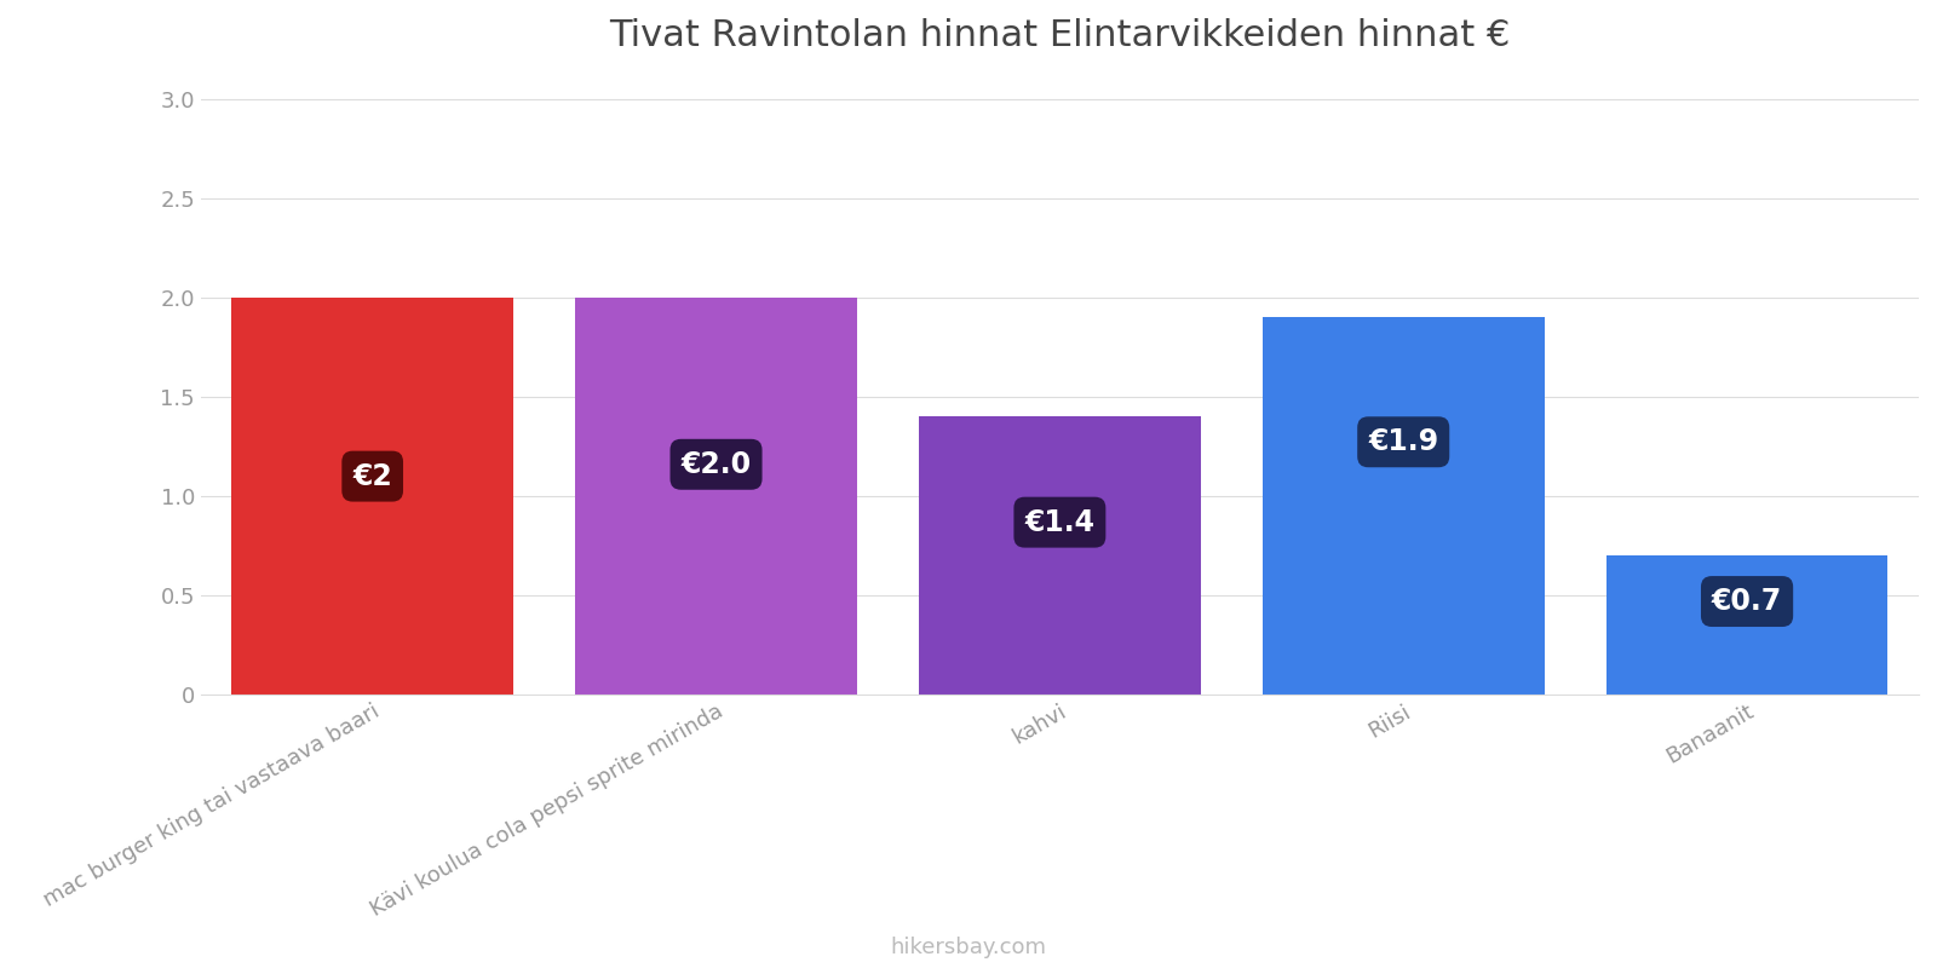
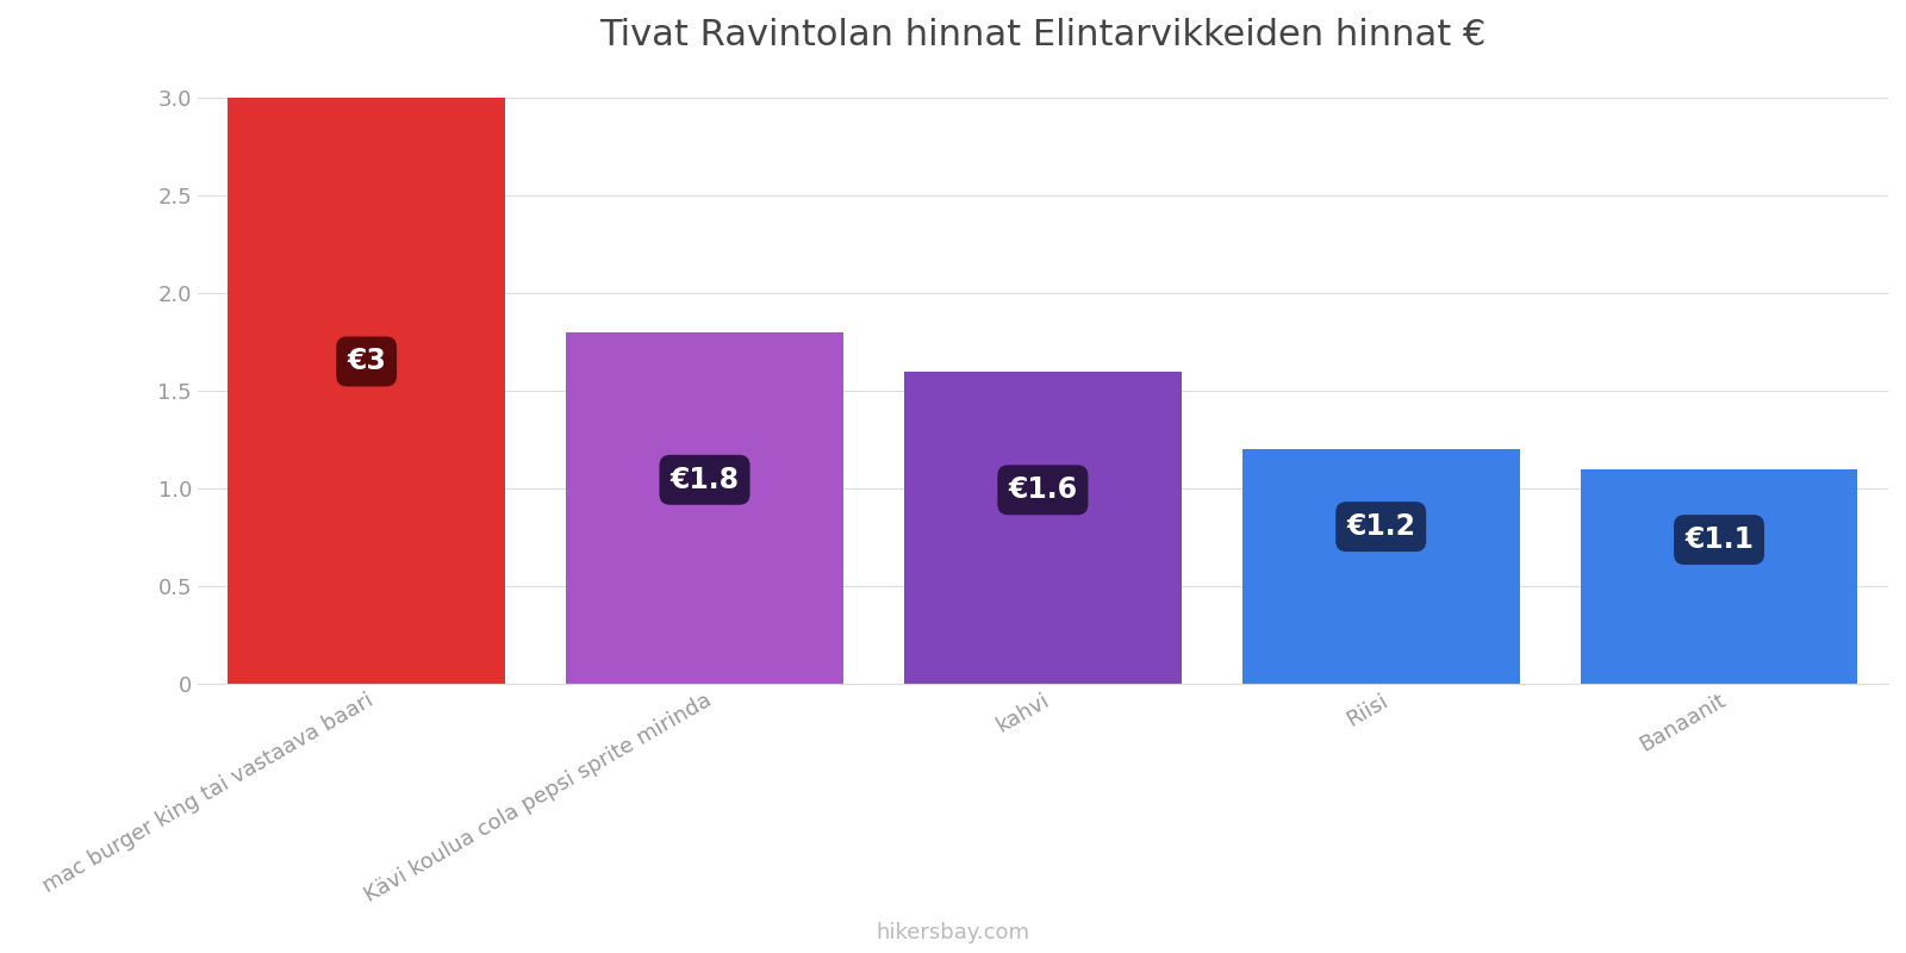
mac burger king tai vastaava baari: €2 -> €3
Kävi koulua cola pepsi sprite mirinda: €2.0 -> €1.8
kahvi: €1.4 -> €1.6
Riisi: €1.9 -> €1.2
Banaanit: €0.7 -> €1.1
